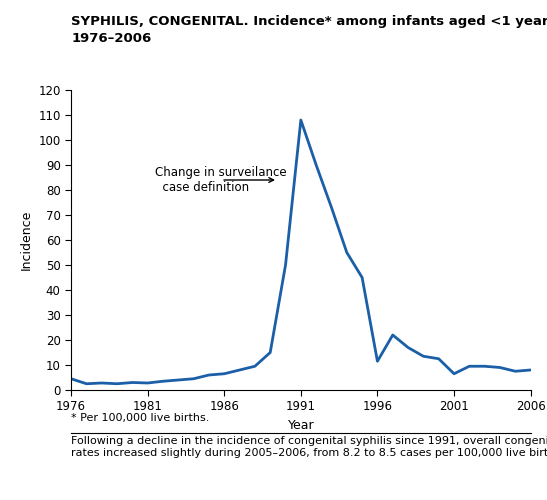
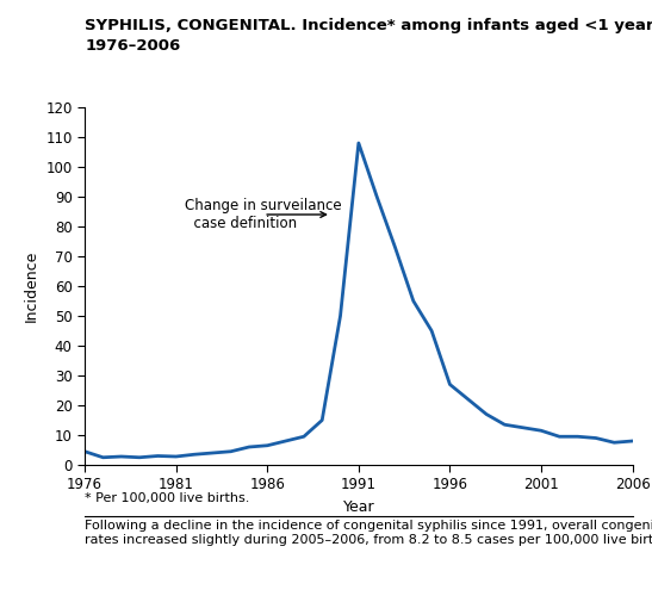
1996: 11.5 -> 27.0
2001: 6.5 -> 11.5
